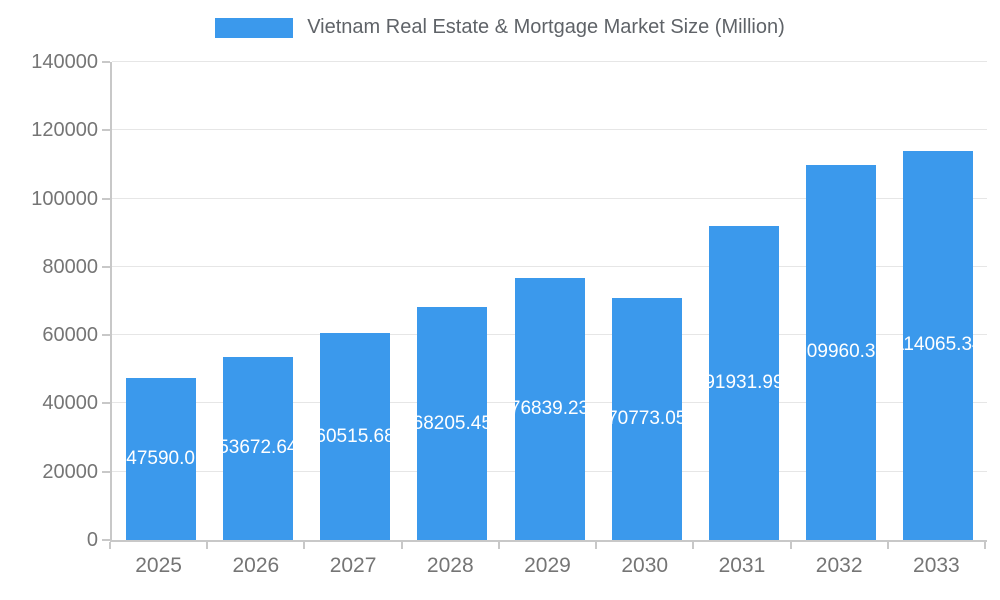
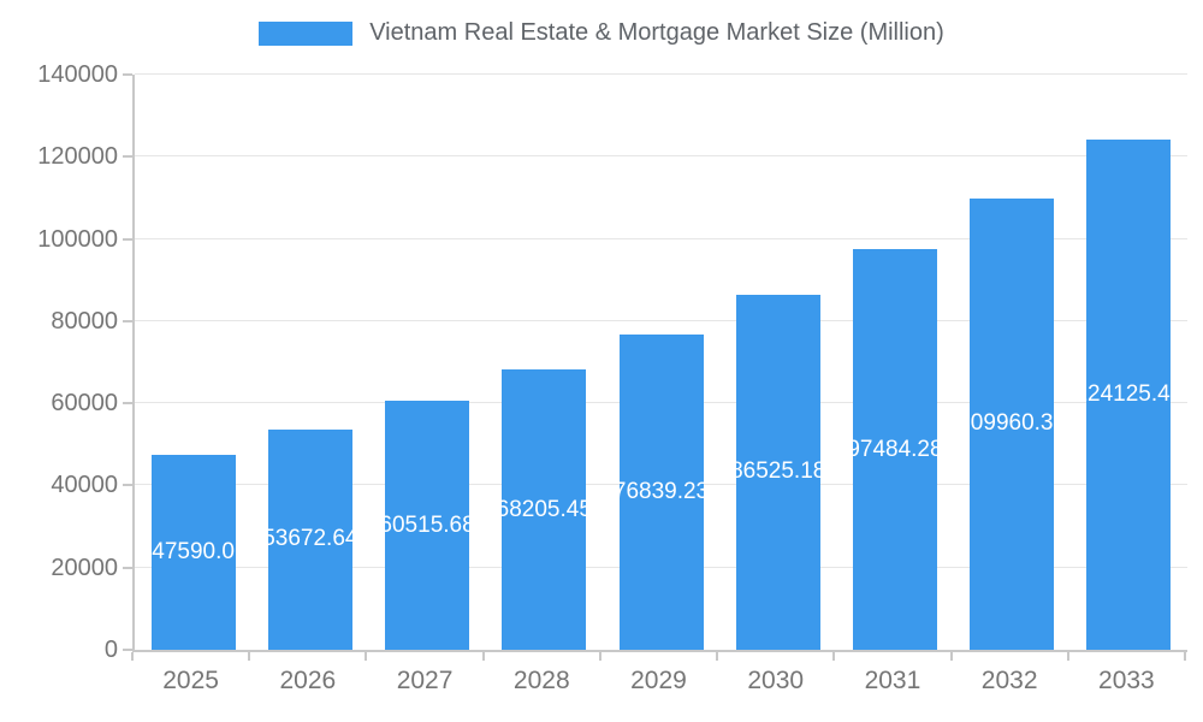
2030: 70773.05 -> 86525.18
2031: 91931.99 -> 97484.28
2033: 114065.34 -> 124125.42
